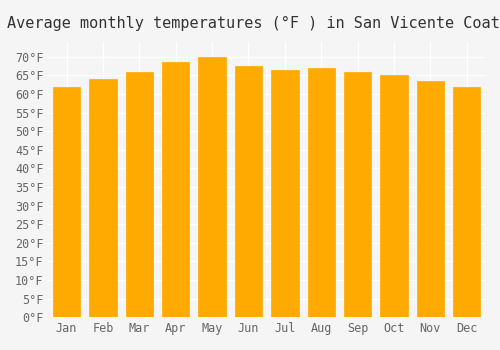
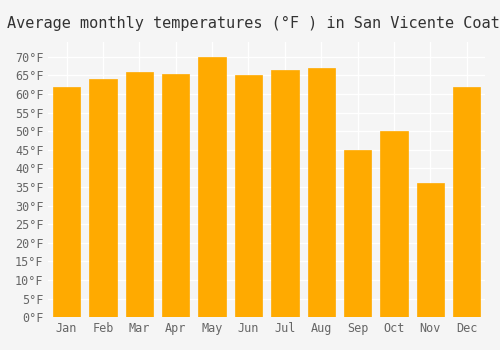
Apr: 68.5°F -> 65.5°F
Jun: 67.5°F -> 65.0°F
Sep: 66.0°F -> 45.0°F
Oct: 65.0°F -> 50.0°F
Nov: 63.5°F -> 36.0°F
